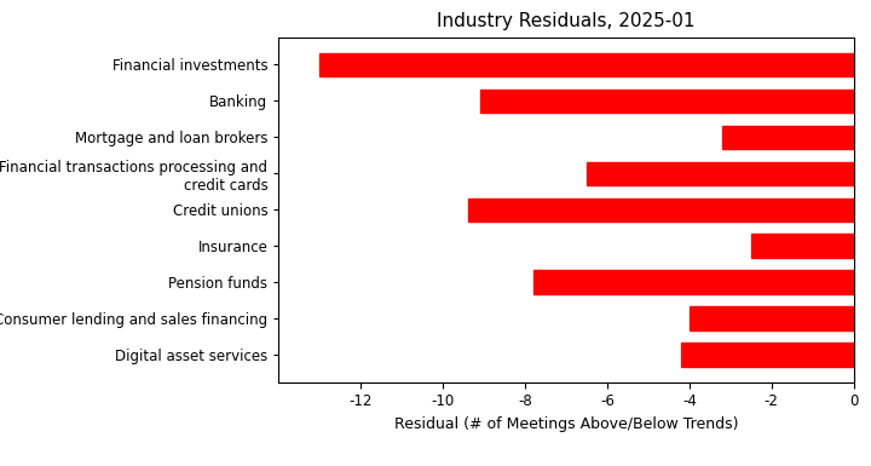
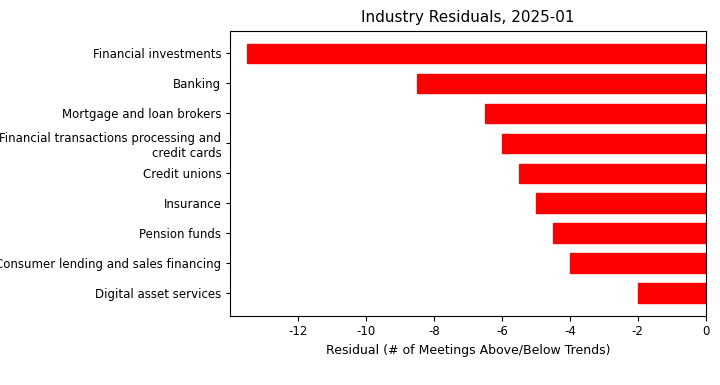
Financial investments: -13.0 -> -13.5
Banking: -9.1 -> -8.5
Mortgage and loan brokers: -3.2 -> -6.5
Financial transactions processing and credit cards: -6.5 -> -6.0
Credit unions: -9.4 -> -5.5
Insurance: -2.5 -> -5.0
Pension funds: -7.8 -> -4.5
Digital asset services: -4.2 -> -2.0
